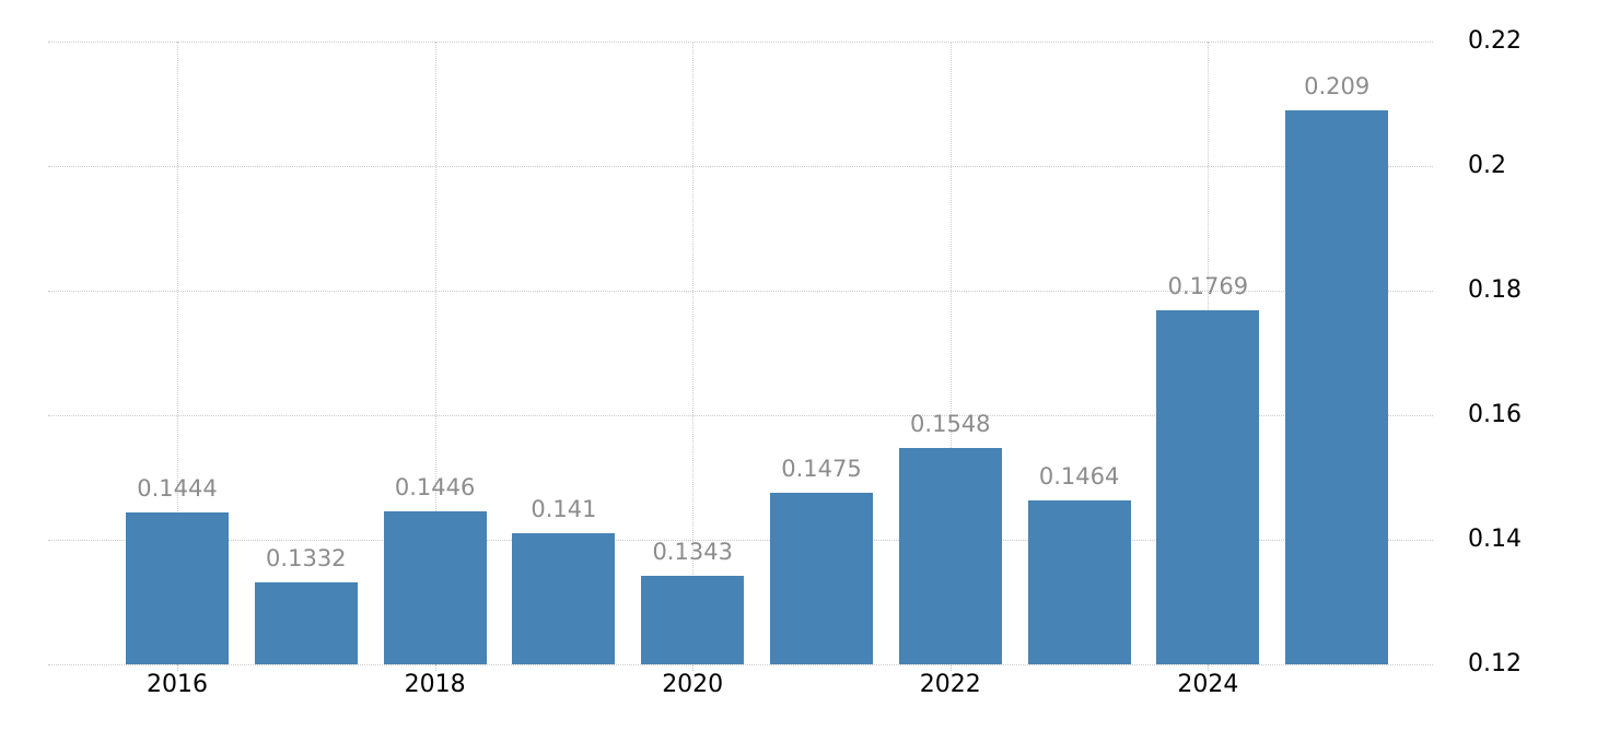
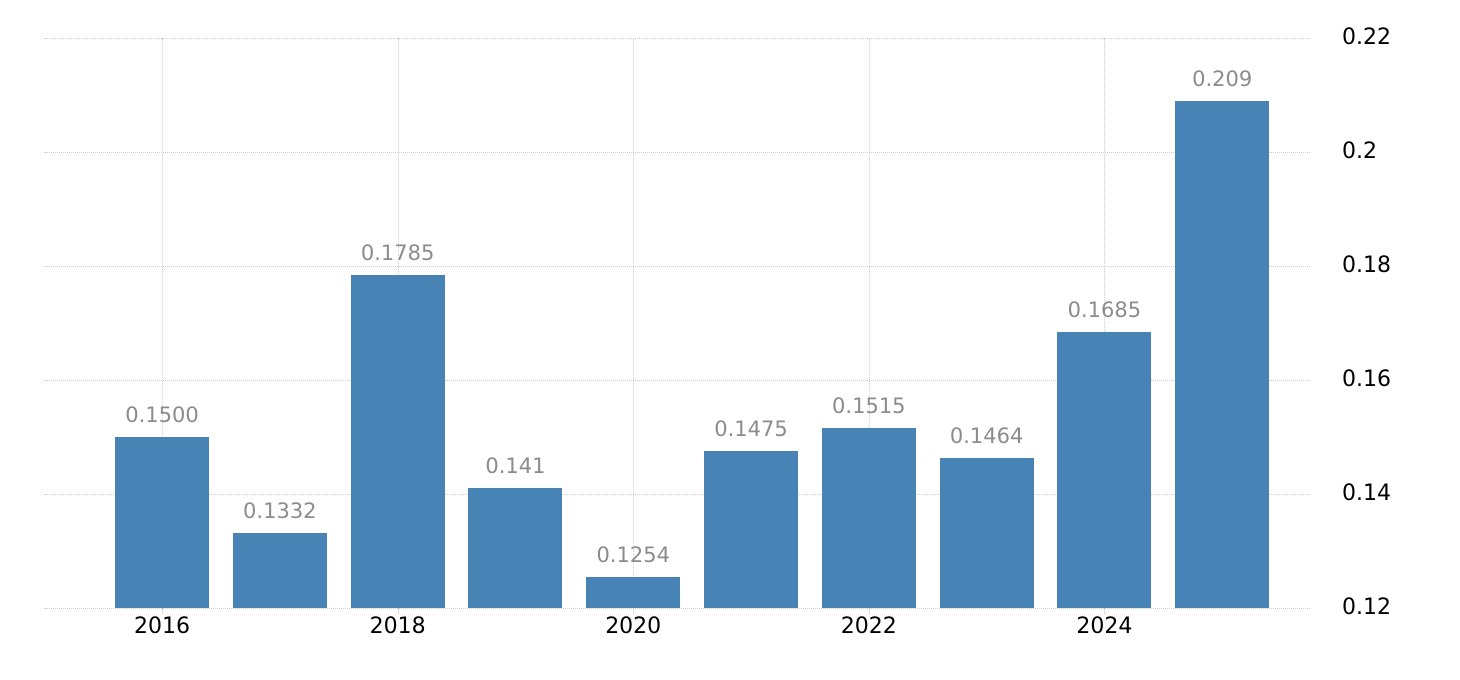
2016: 0.1444 -> 0.1500
2018: 0.1446 -> 0.1785
2020: 0.1343 -> 0.1254
2022: 0.1548 -> 0.1515
2024: 0.1769 -> 0.1685
